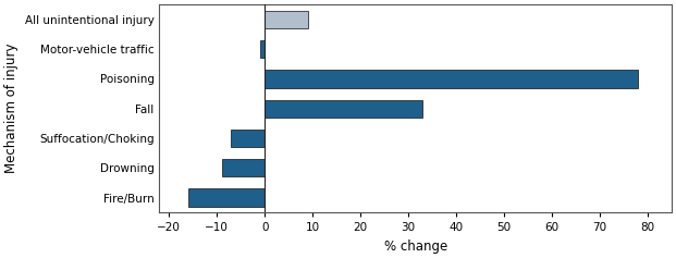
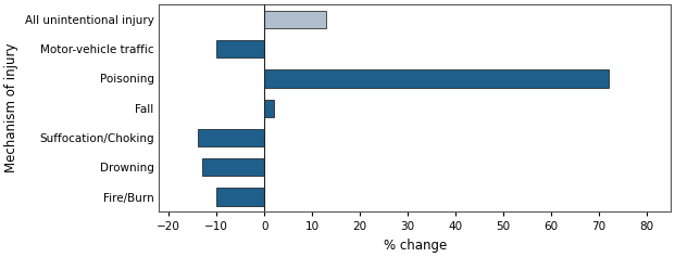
All unintentional injury: 9 -> 13
Motor-vehicle traffic: -1 -> -10
Poisoning: 78 -> 72
Fall: 33 -> 2
Suffocation/Choking: -7 -> -14
Drowning: -9 -> -13
Fire/Burn: -16 -> -10
